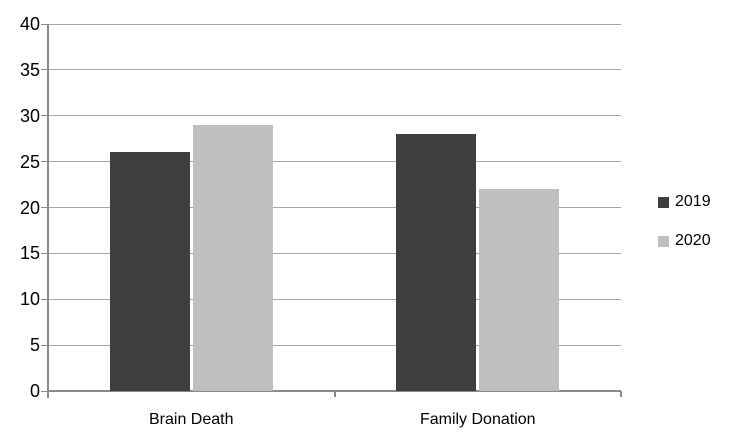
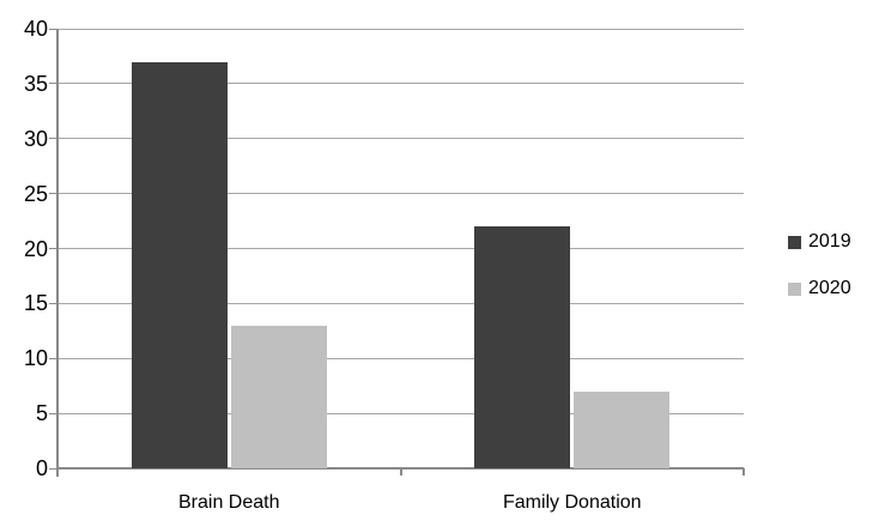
2019/Brain Death: 26 -> 37
2020/Brain Death: 29 -> 13
2019/Family Donation: 28 -> 22
2020/Family Donation: 22 -> 7
